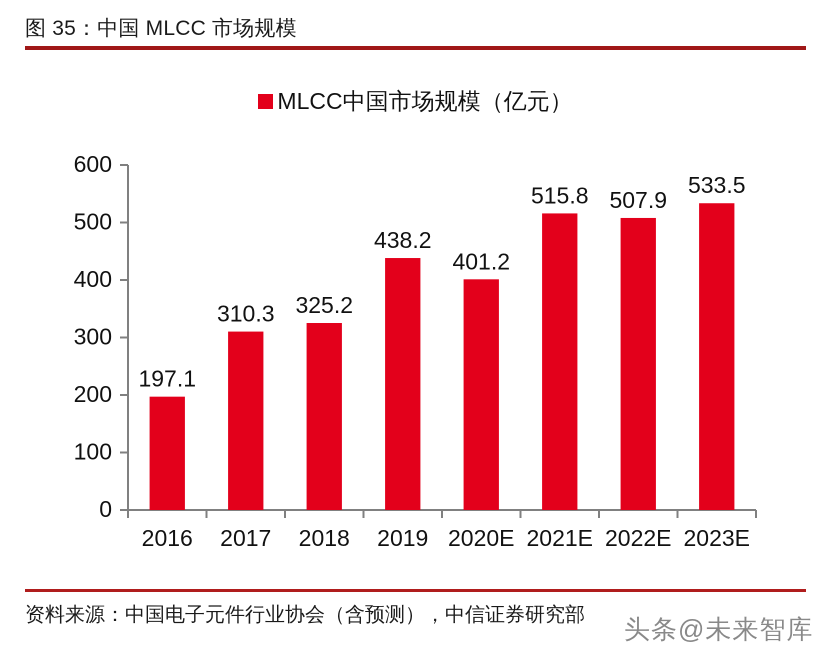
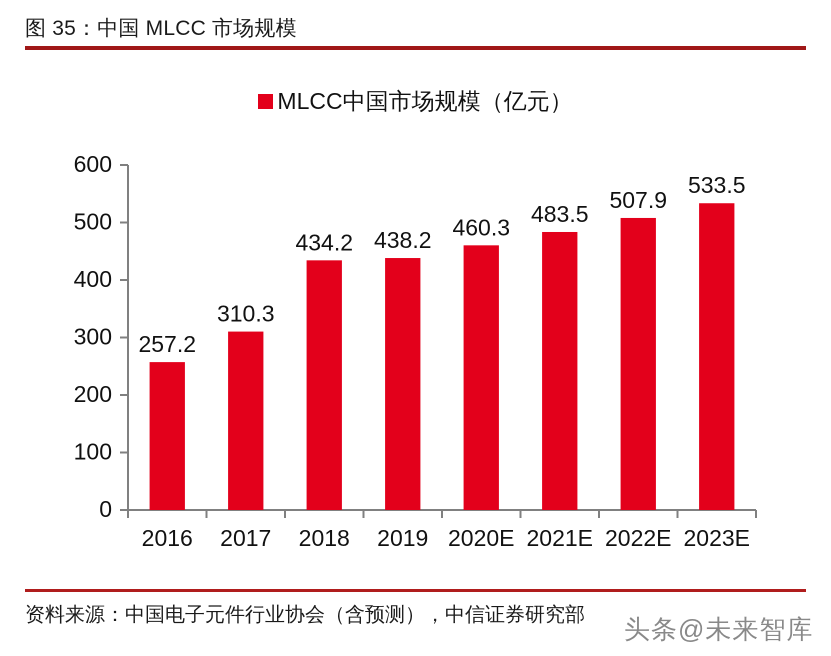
2016: 197.1 -> 257.2
2018: 325.2 -> 434.2
2020E: 401.2 -> 460.3
2021E: 515.8 -> 483.5
